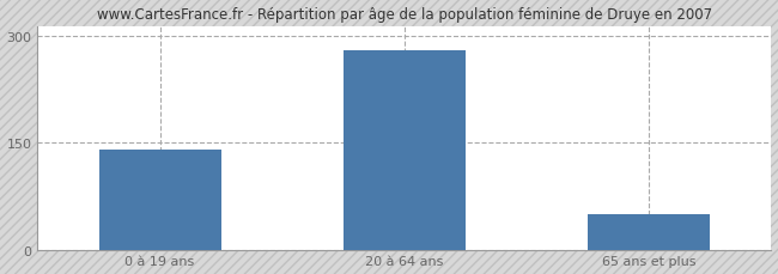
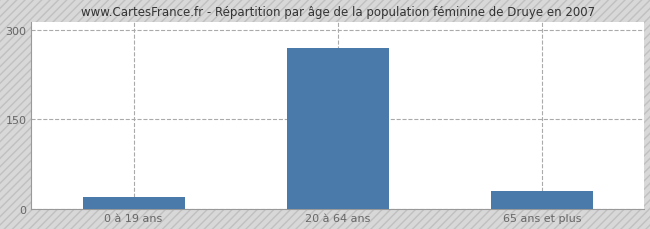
0 à 19 ans: 140 -> 20
20 à 64 ans: 280 -> 270
65 ans et plus: 50 -> 30
